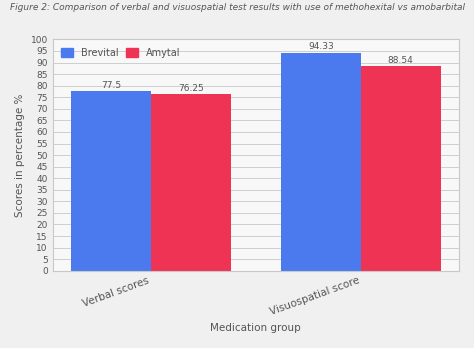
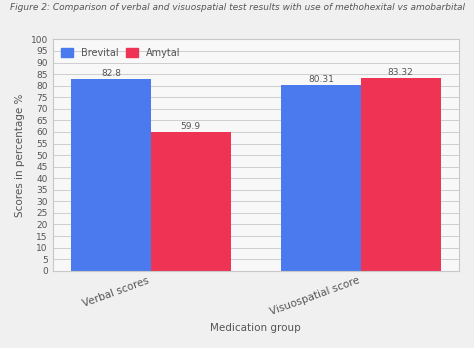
Brevital/Verbal scores: 77.5 -> 82.8
Amytal/Verbal scores: 76.25 -> 59.9
Brevital/Visuospatial score: 94.33 -> 80.31
Amytal/Visuospatial score: 88.54 -> 83.32
